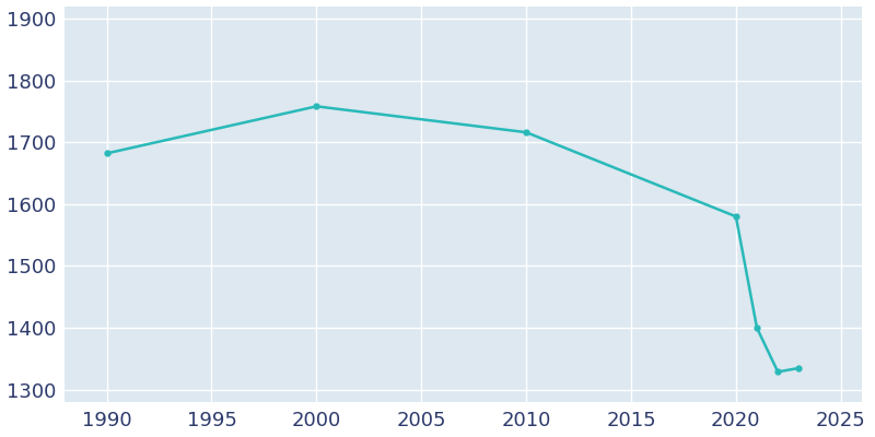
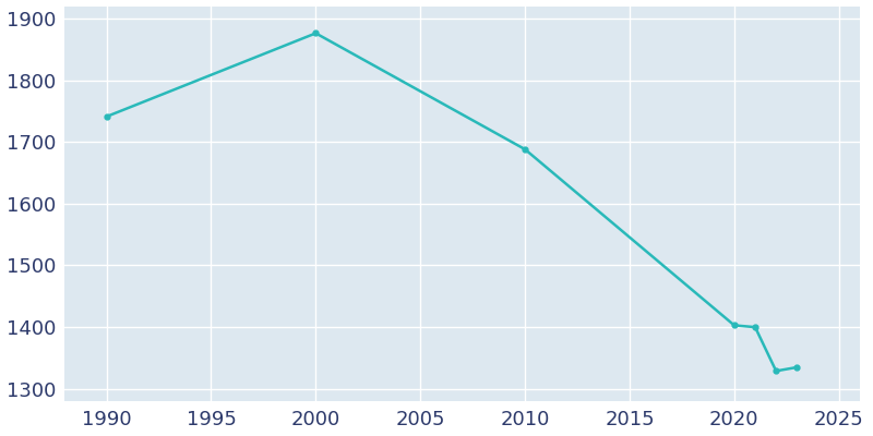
1990: 1682 -> 1741
2000: 1758 -> 1876
2010: 1716 -> 1688
2020: 1580 -> 1403
